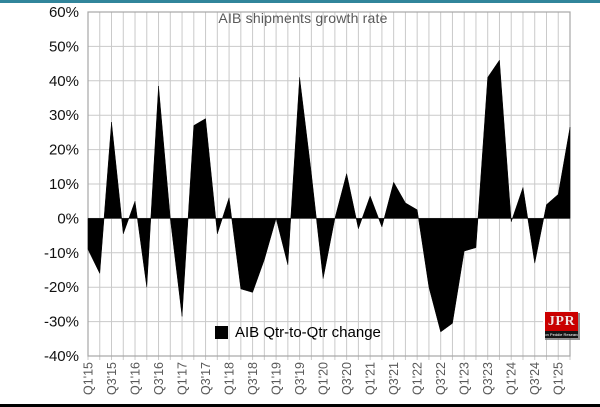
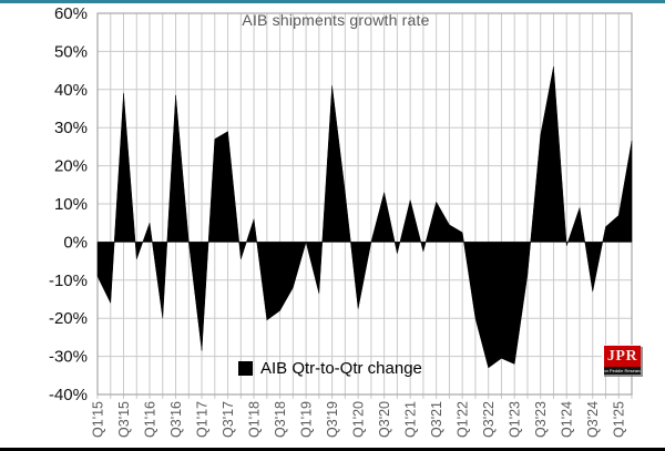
Q3'15: 28% -> 39%
Q3'18: -22% -> -18%
Q1'21: 6% -> 11%
Q1'23: -10% -> -32%
Q3'23: 41% -> 28%
